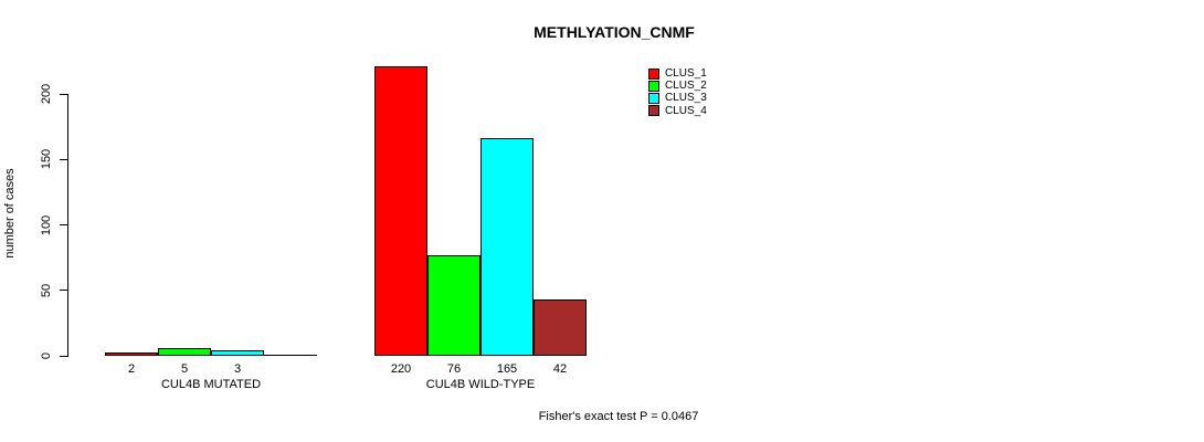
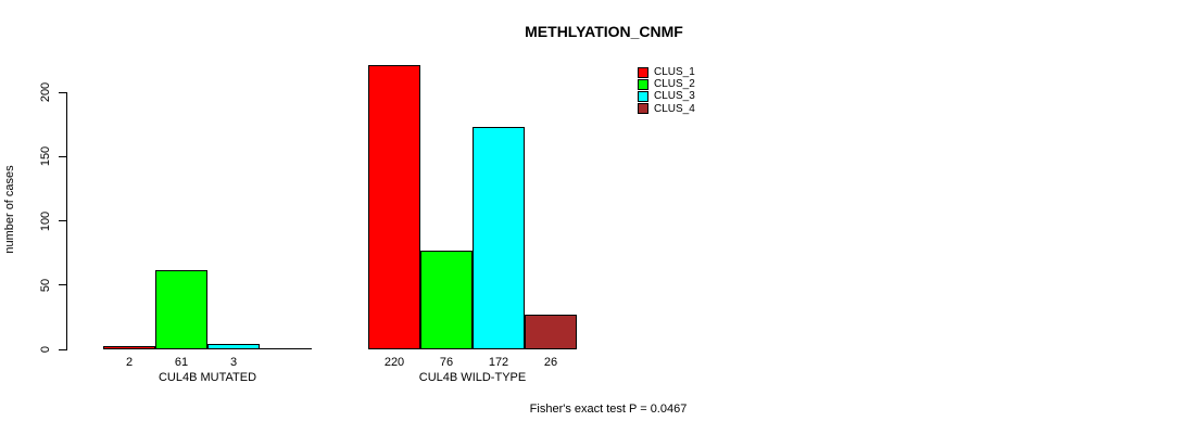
CLUS_2/CUL4B MUTATED: 5 -> 61
CLUS_3/CUL4B WILD-TYPE: 165 -> 172
CLUS_4/CUL4B WILD-TYPE: 42 -> 26
